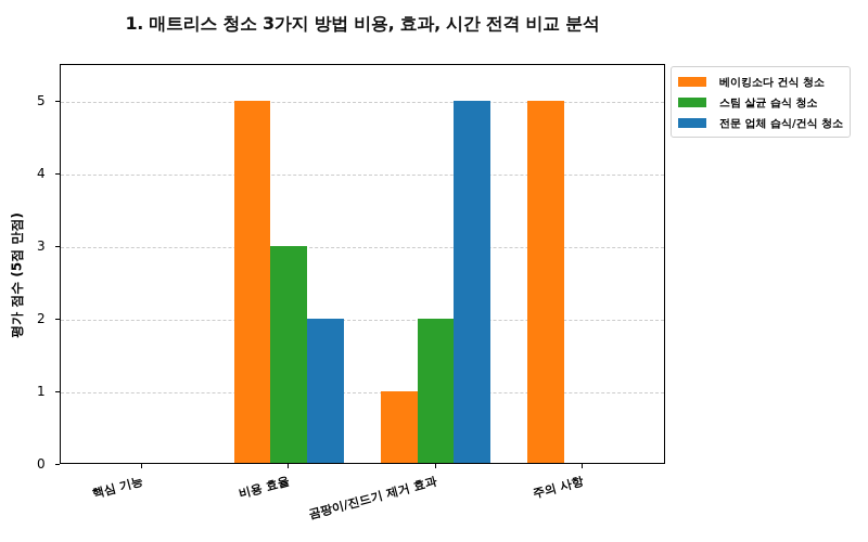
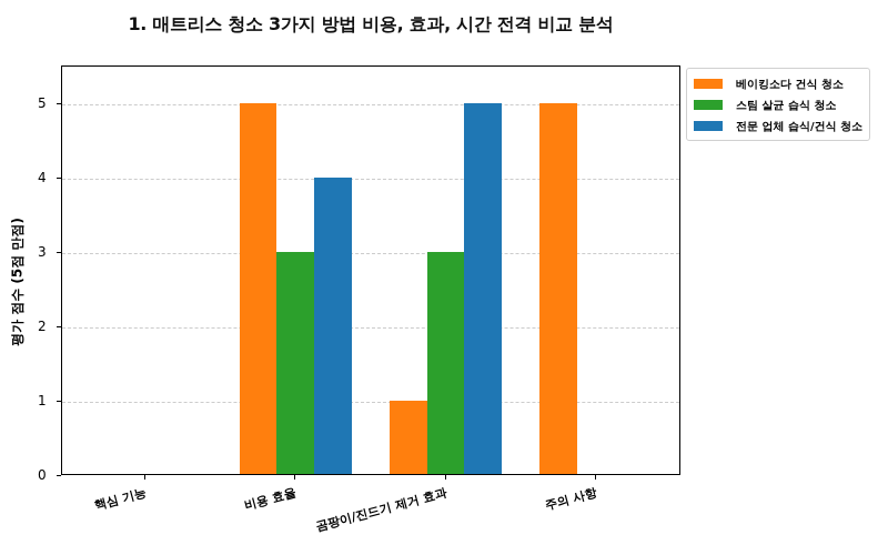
전문 업체 습식/건식 청소/비용 효율: 2 -> 4
스팀 살균 습식 청소/곰팡이/진드기 제거 효과: 2 -> 3
